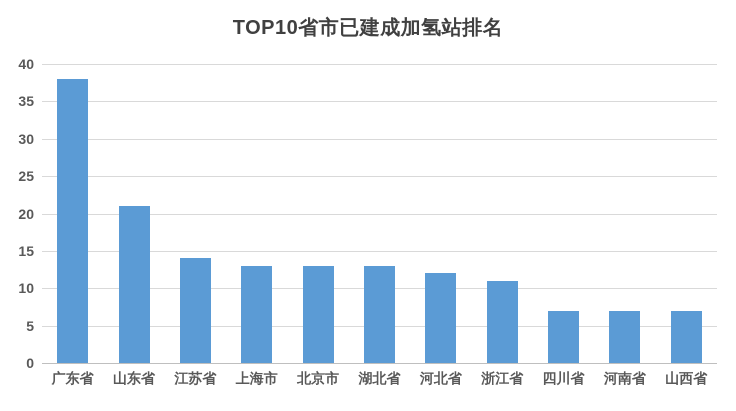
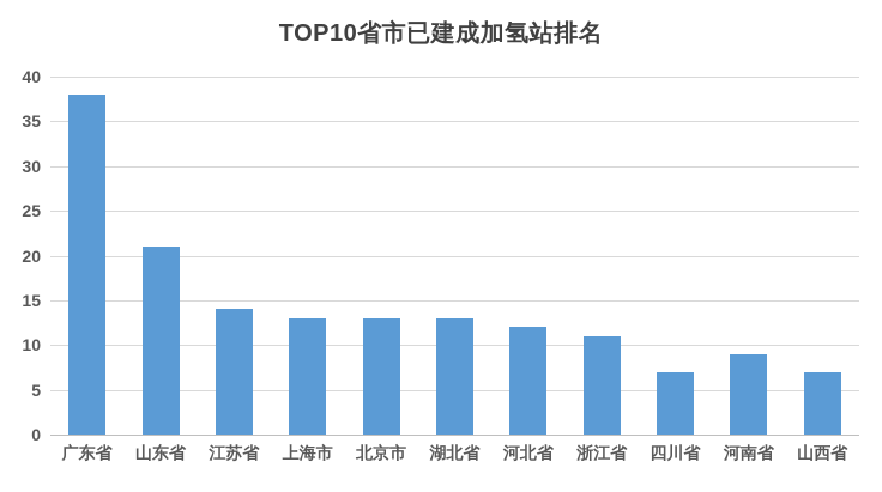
河南省: 7 -> 9
